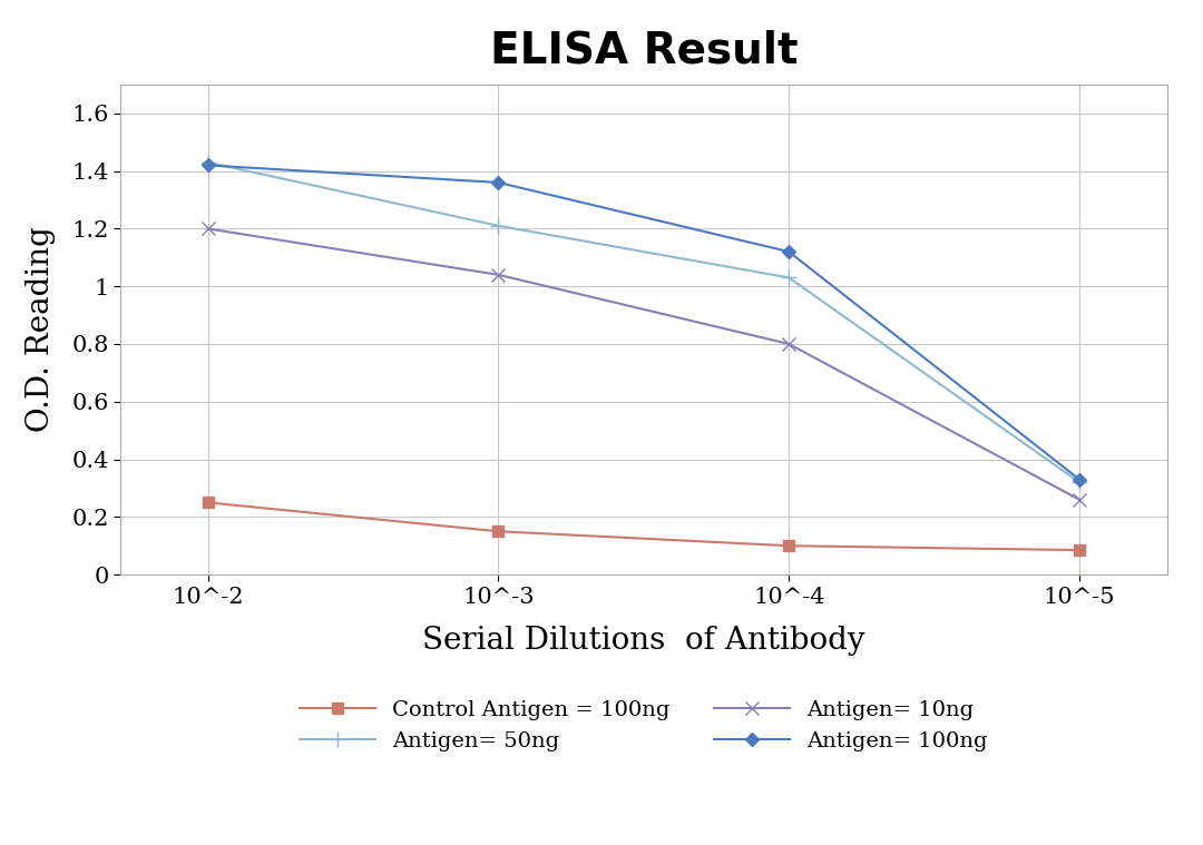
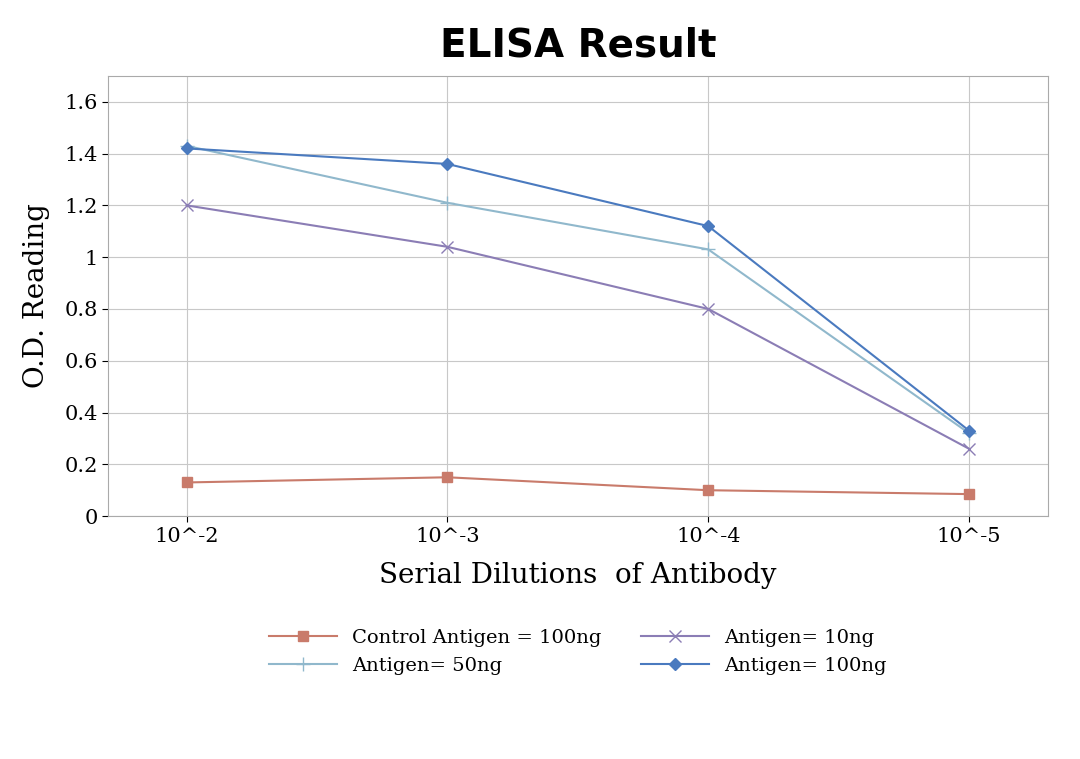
Control Antigen = 100ng/10^-2: 0.250 -> 0.130
